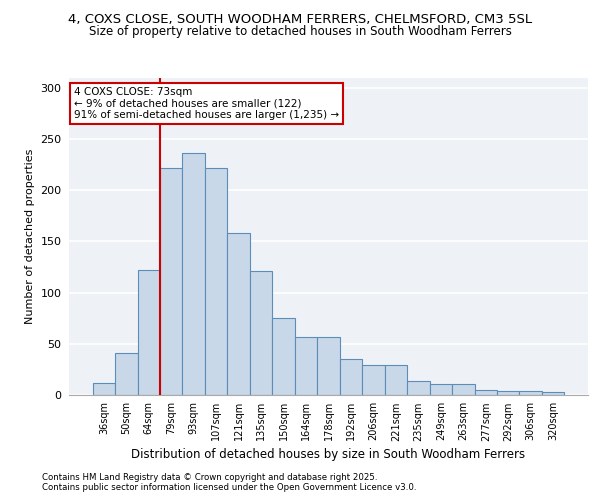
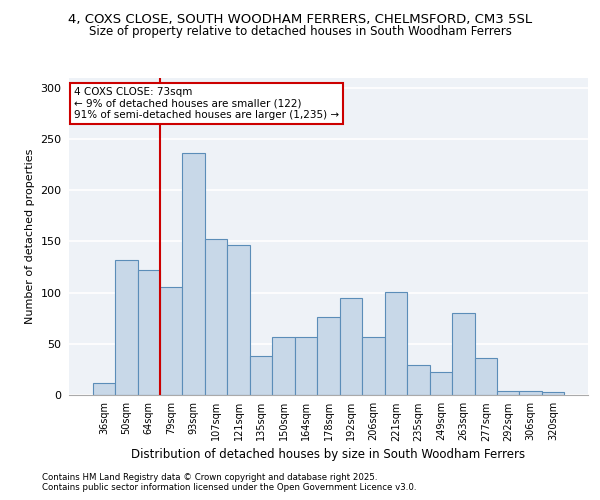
50sqm: 41 -> 132
79sqm: 222 -> 105
107sqm: 222 -> 152
121sqm: 158 -> 146
135sqm: 121 -> 38
150sqm: 75 -> 57
178sqm: 57 -> 76
192sqm: 35 -> 95
206sqm: 29 -> 57
221sqm: 29 -> 101
235sqm: 14 -> 29
249sqm: 11 -> 22
263sqm: 11 -> 80
277sqm: 5 -> 36
